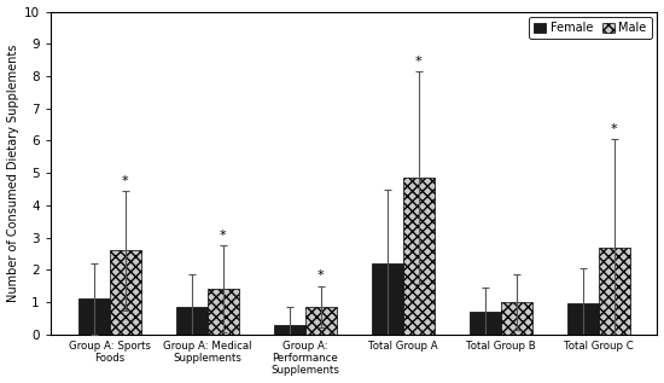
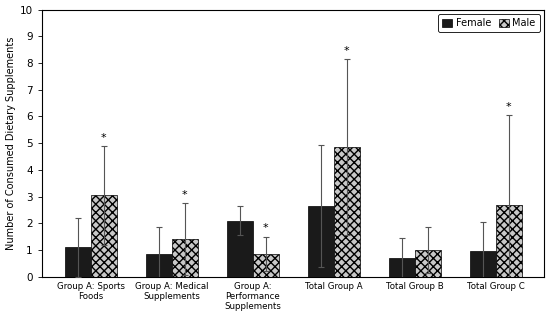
Male/Group A: Sports Foods: 2.60 -> 3.05
Female/Group A: Performance Supplements: 0.30 -> 2.10
Female/Total Group A: 2.20 -> 2.65
